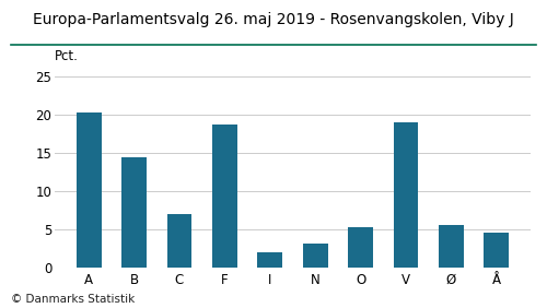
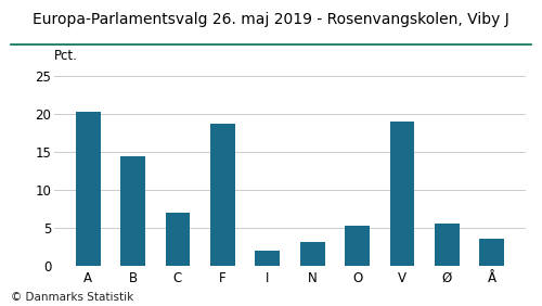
Å: 4.6 -> 3.6
